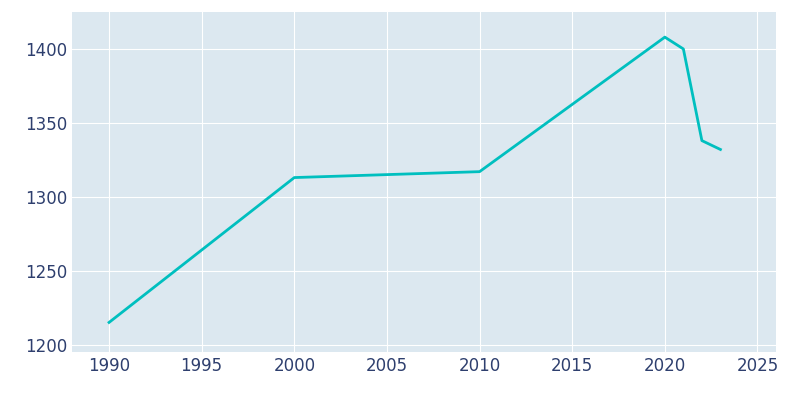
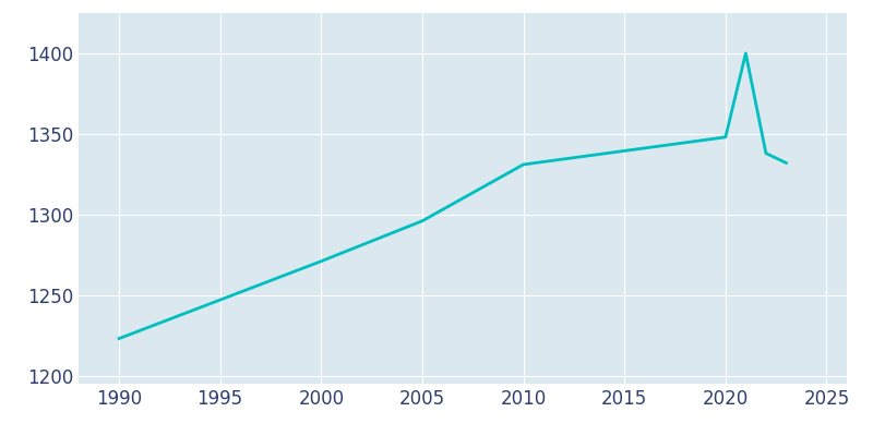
1990: 1215 -> 1223
2000: 1313 -> 1271
2005: 1315 -> 1296
2010: 1317 -> 1331
2020: 1408 -> 1348
